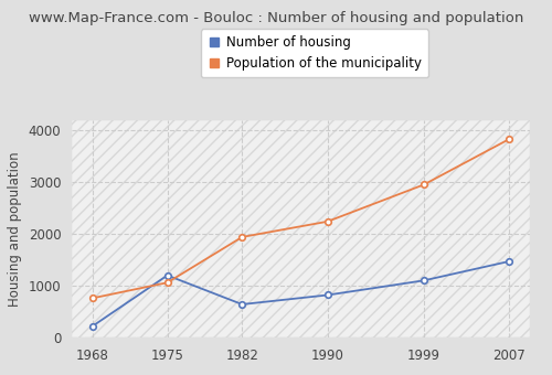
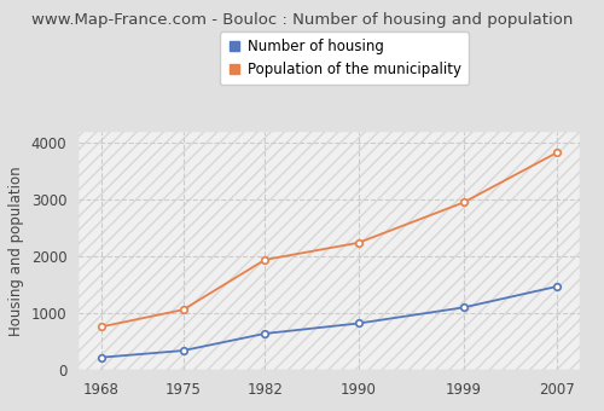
Number of housing/1975: 1200 -> 340
